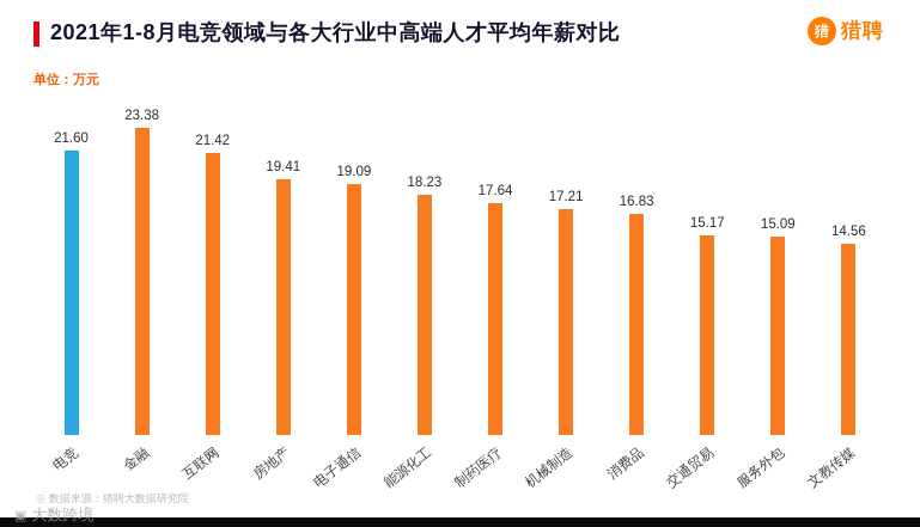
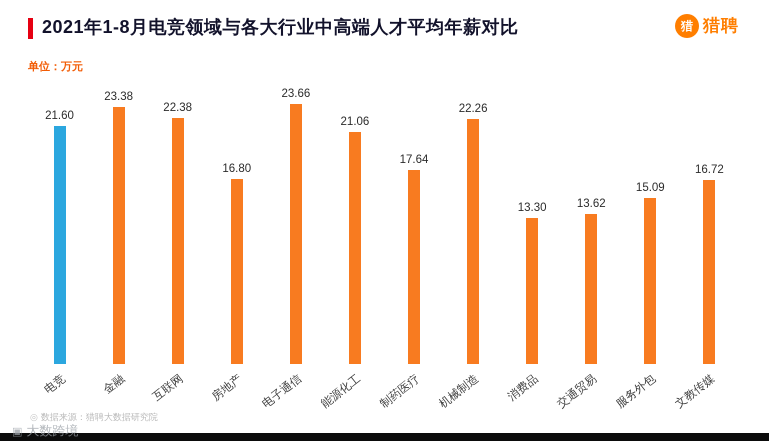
互联网: 21.42 -> 22.38
房地产: 19.41 -> 16.80
电子通信: 19.09 -> 23.66
能源化工: 18.23 -> 21.06
机械制造: 17.21 -> 22.26
消费品: 16.83 -> 13.30
交通贸易: 15.17 -> 13.62
文教传媒: 14.56 -> 16.72
